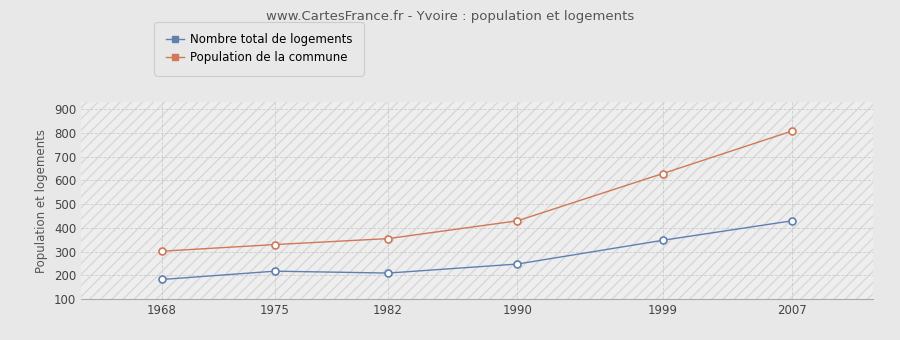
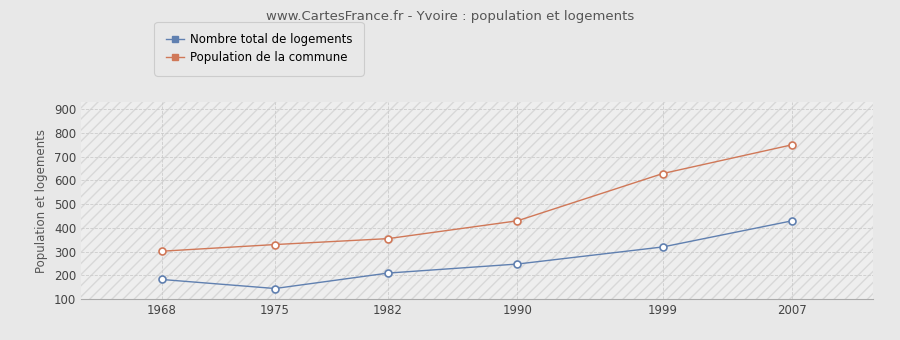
Nombre total de logements/1975: 218 -> 145
Nombre total de logements/1999: 348 -> 320
Population de la commune/2007: 808 -> 750
